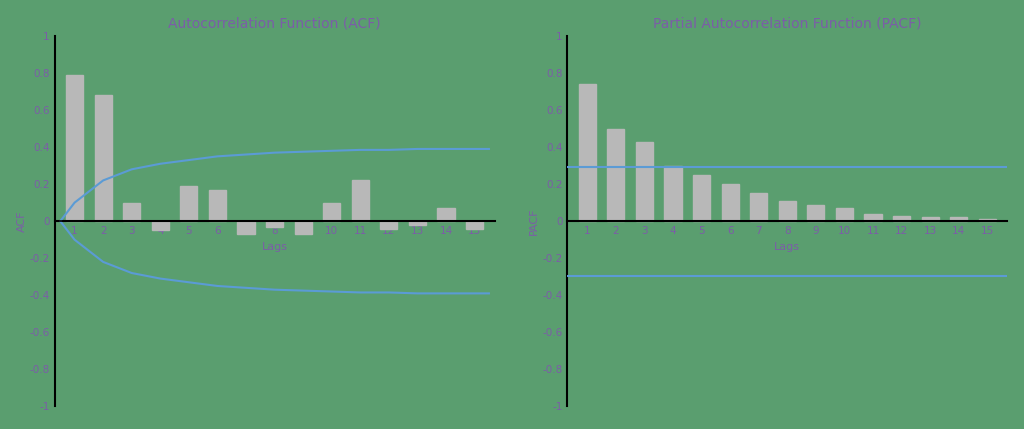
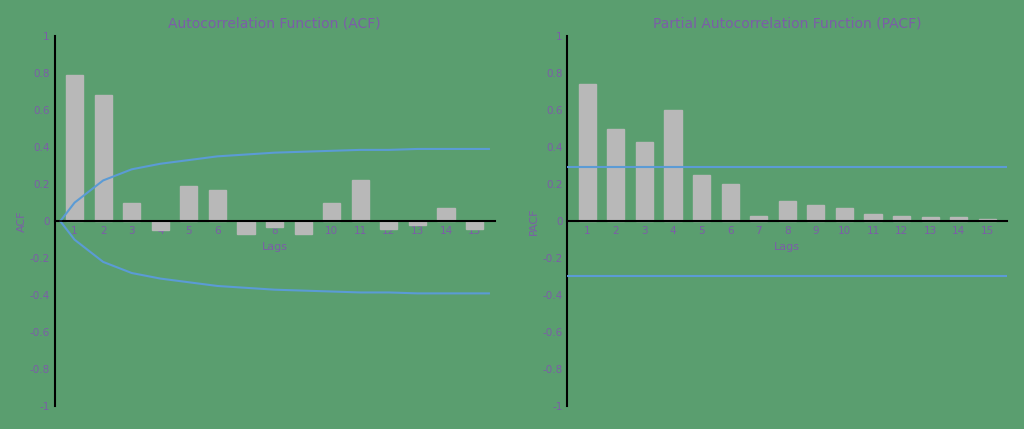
Partial Autocorrelation Function (PACF)/4: 0.30 -> 0.60
Partial Autocorrelation Function (PACF)/7: 0.15 -> 0.03
